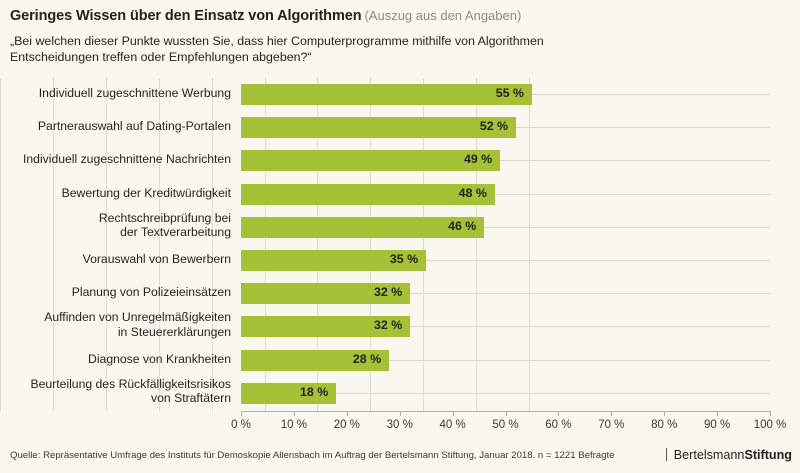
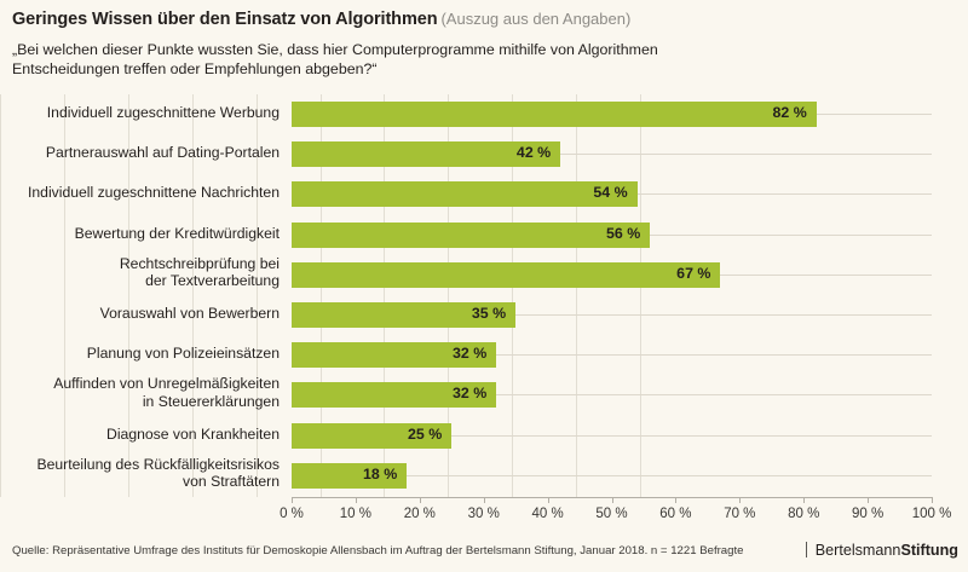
Individuell zugeschnittene Werbung: 55 -> 82
Partnerauswahl auf Dating-Portalen: 52 -> 42
Individuell zugeschnittene Nachrichten: 49 -> 54
Bewertung der Kreditwürdigkeit: 48 -> 56
Rechtschreibprüfung bei der Textverarbeitung: 46 -> 67
Diagnose von Krankheiten: 28 -> 25
